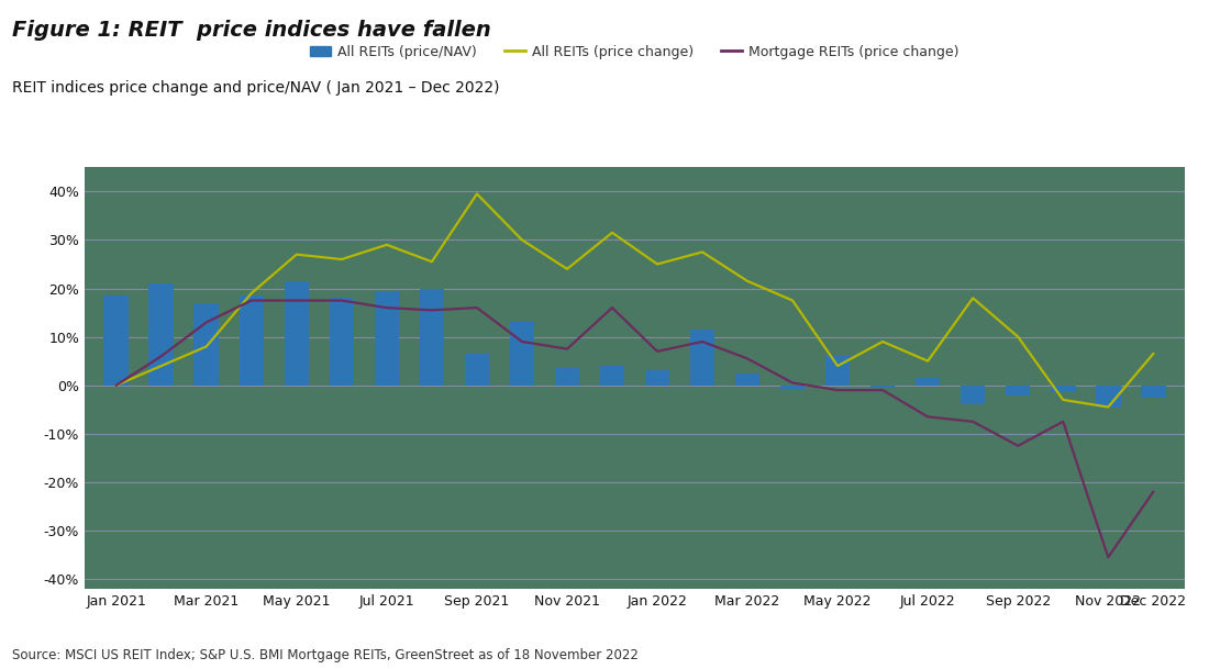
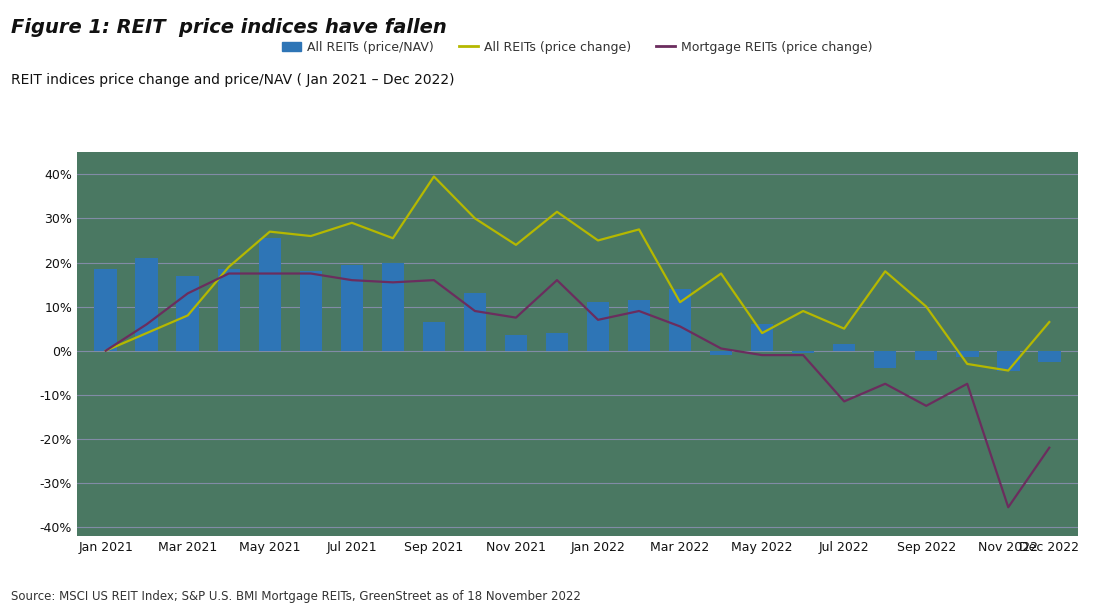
All REITs (price/NAV)/May 2021: 21.5% -> 25.5%
All REITs (price/NAV)/Jan 2022: 3.0% -> 11.0%
All REITs (price/NAV)/Mar 2022: 2.5% -> 14.0%
All REITs (price change)/Mar 2022: 21.5% -> 11.0%
Mortgage REITs (price change)/Jul 2022: -6.5% -> -11.5%
